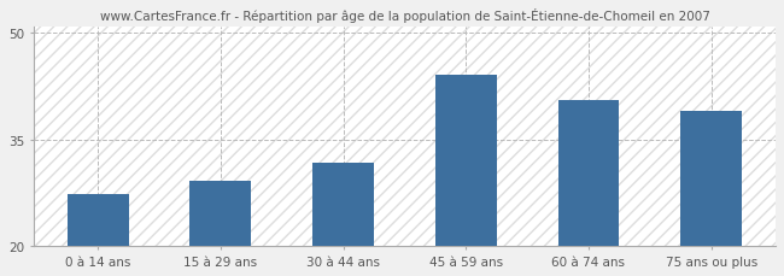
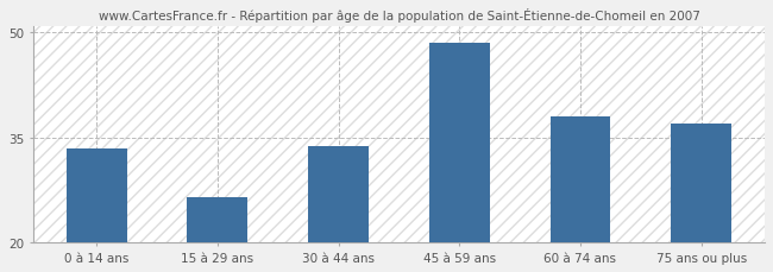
0 à 14 ans: 27.4 -> 33.5
15 à 29 ans: 29.2 -> 26.5
30 à 44 ans: 31.8 -> 33.8
45 à 59 ans: 44.2 -> 48.5
60 à 74 ans: 40.6 -> 38.0
75 ans ou plus: 39.0 -> 37.0
